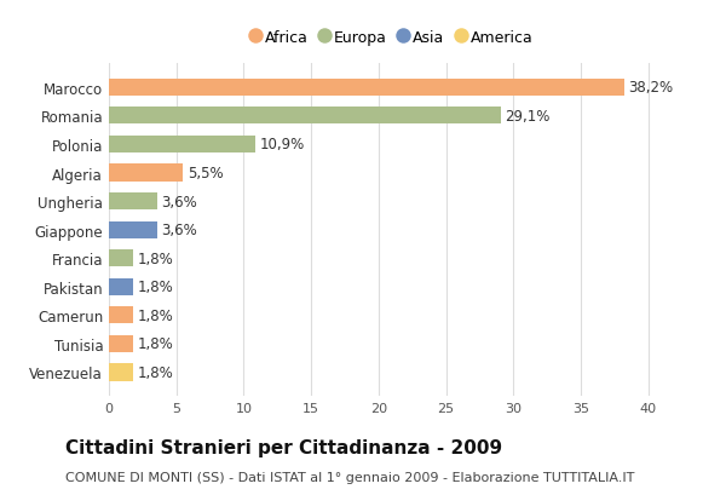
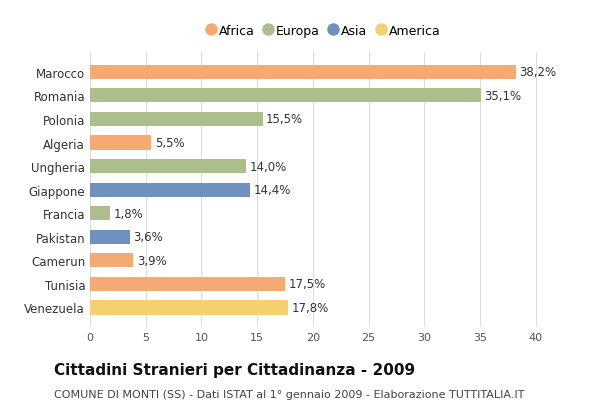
Romania: 29,1% -> 35,1%
Polonia: 10,9% -> 15,5%
Ungheria: 3,6% -> 14,0%
Giappone: 3,6% -> 14,4%
Pakistan: 1,8% -> 3,6%
Camerun: 1,8% -> 3,9%
Tunisia: 1,8% -> 17,5%
Venezuela: 1,8% -> 17,8%
